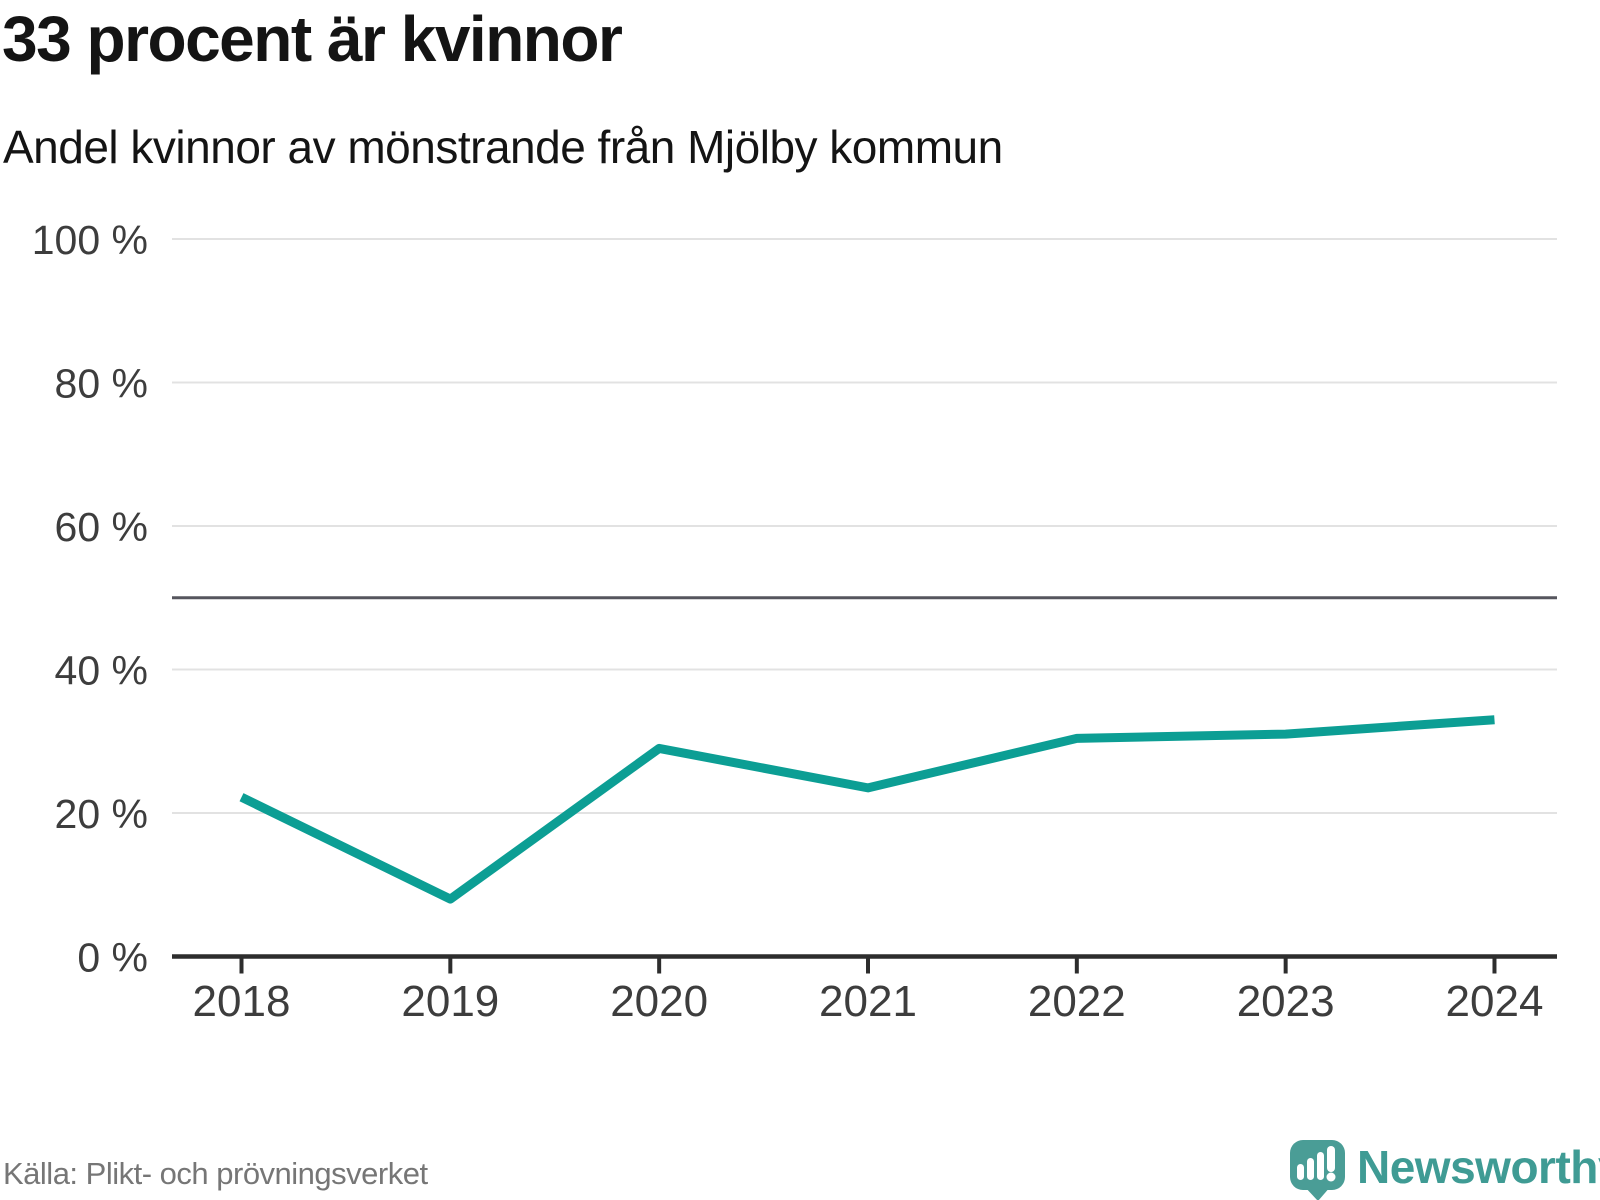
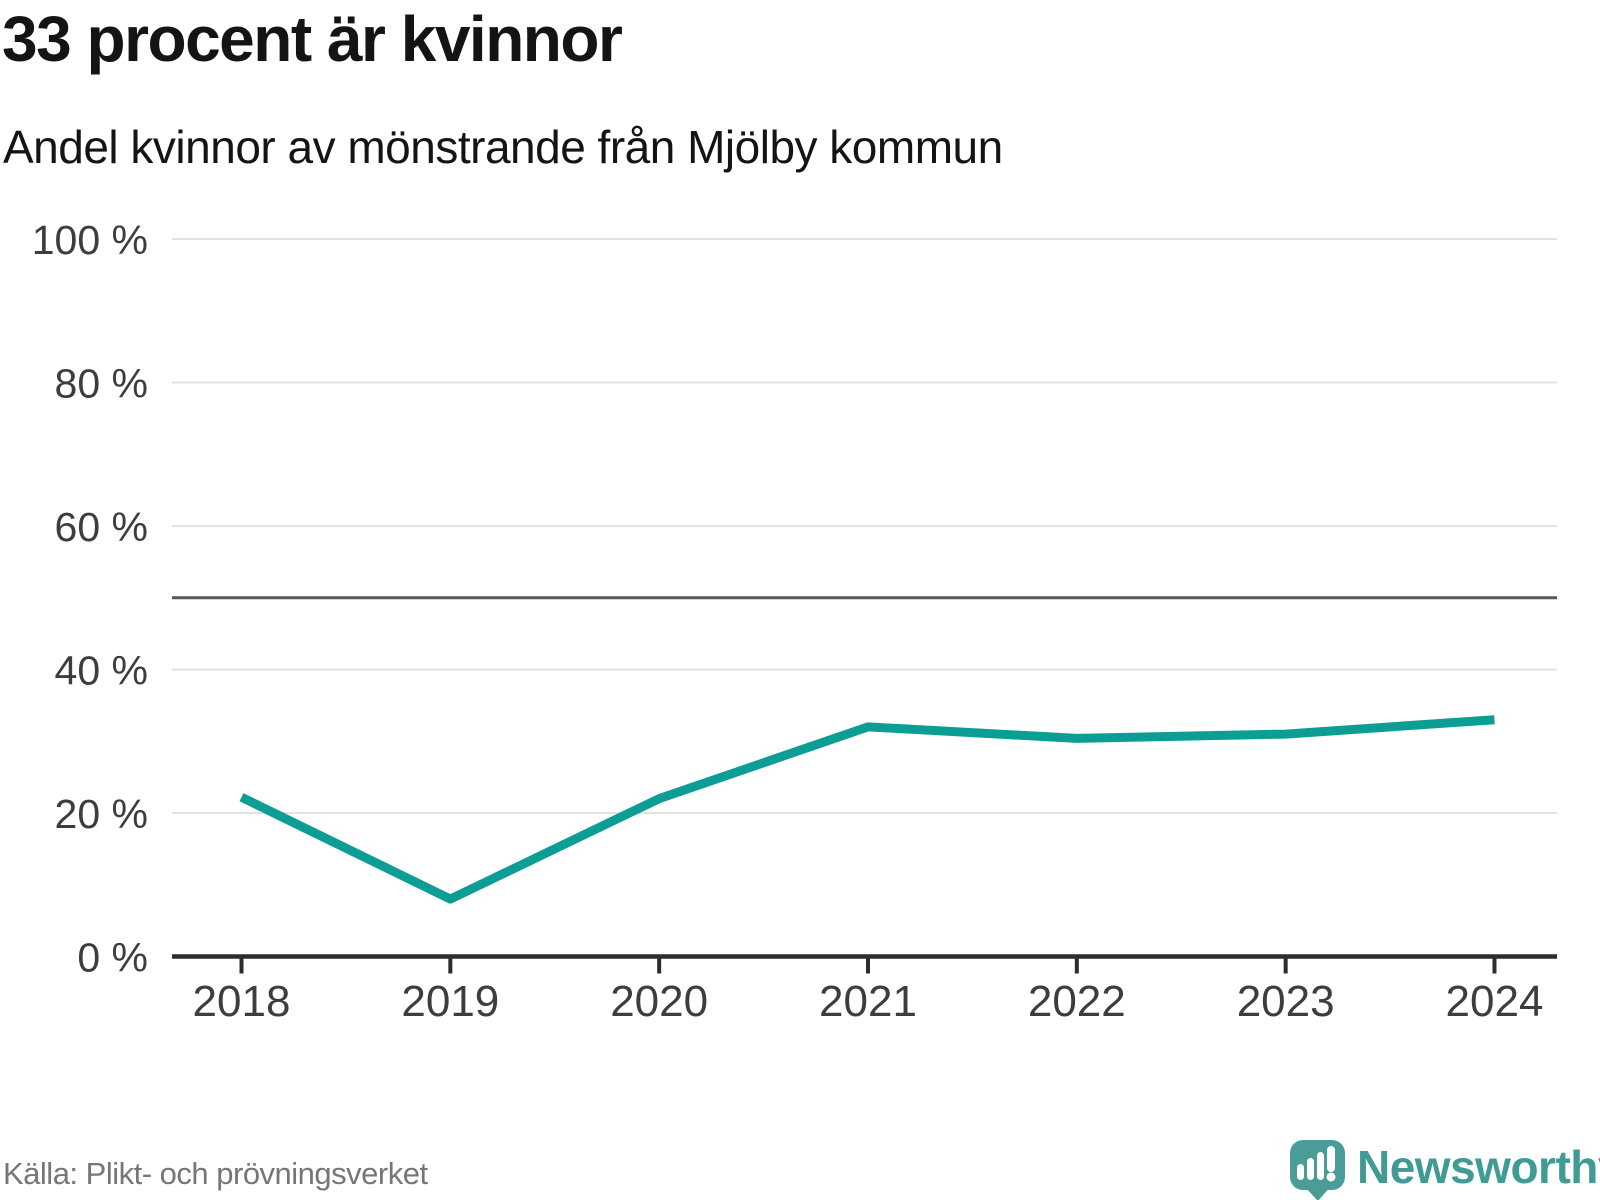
2020: 29% -> 22%
2021: 24% -> 32%
